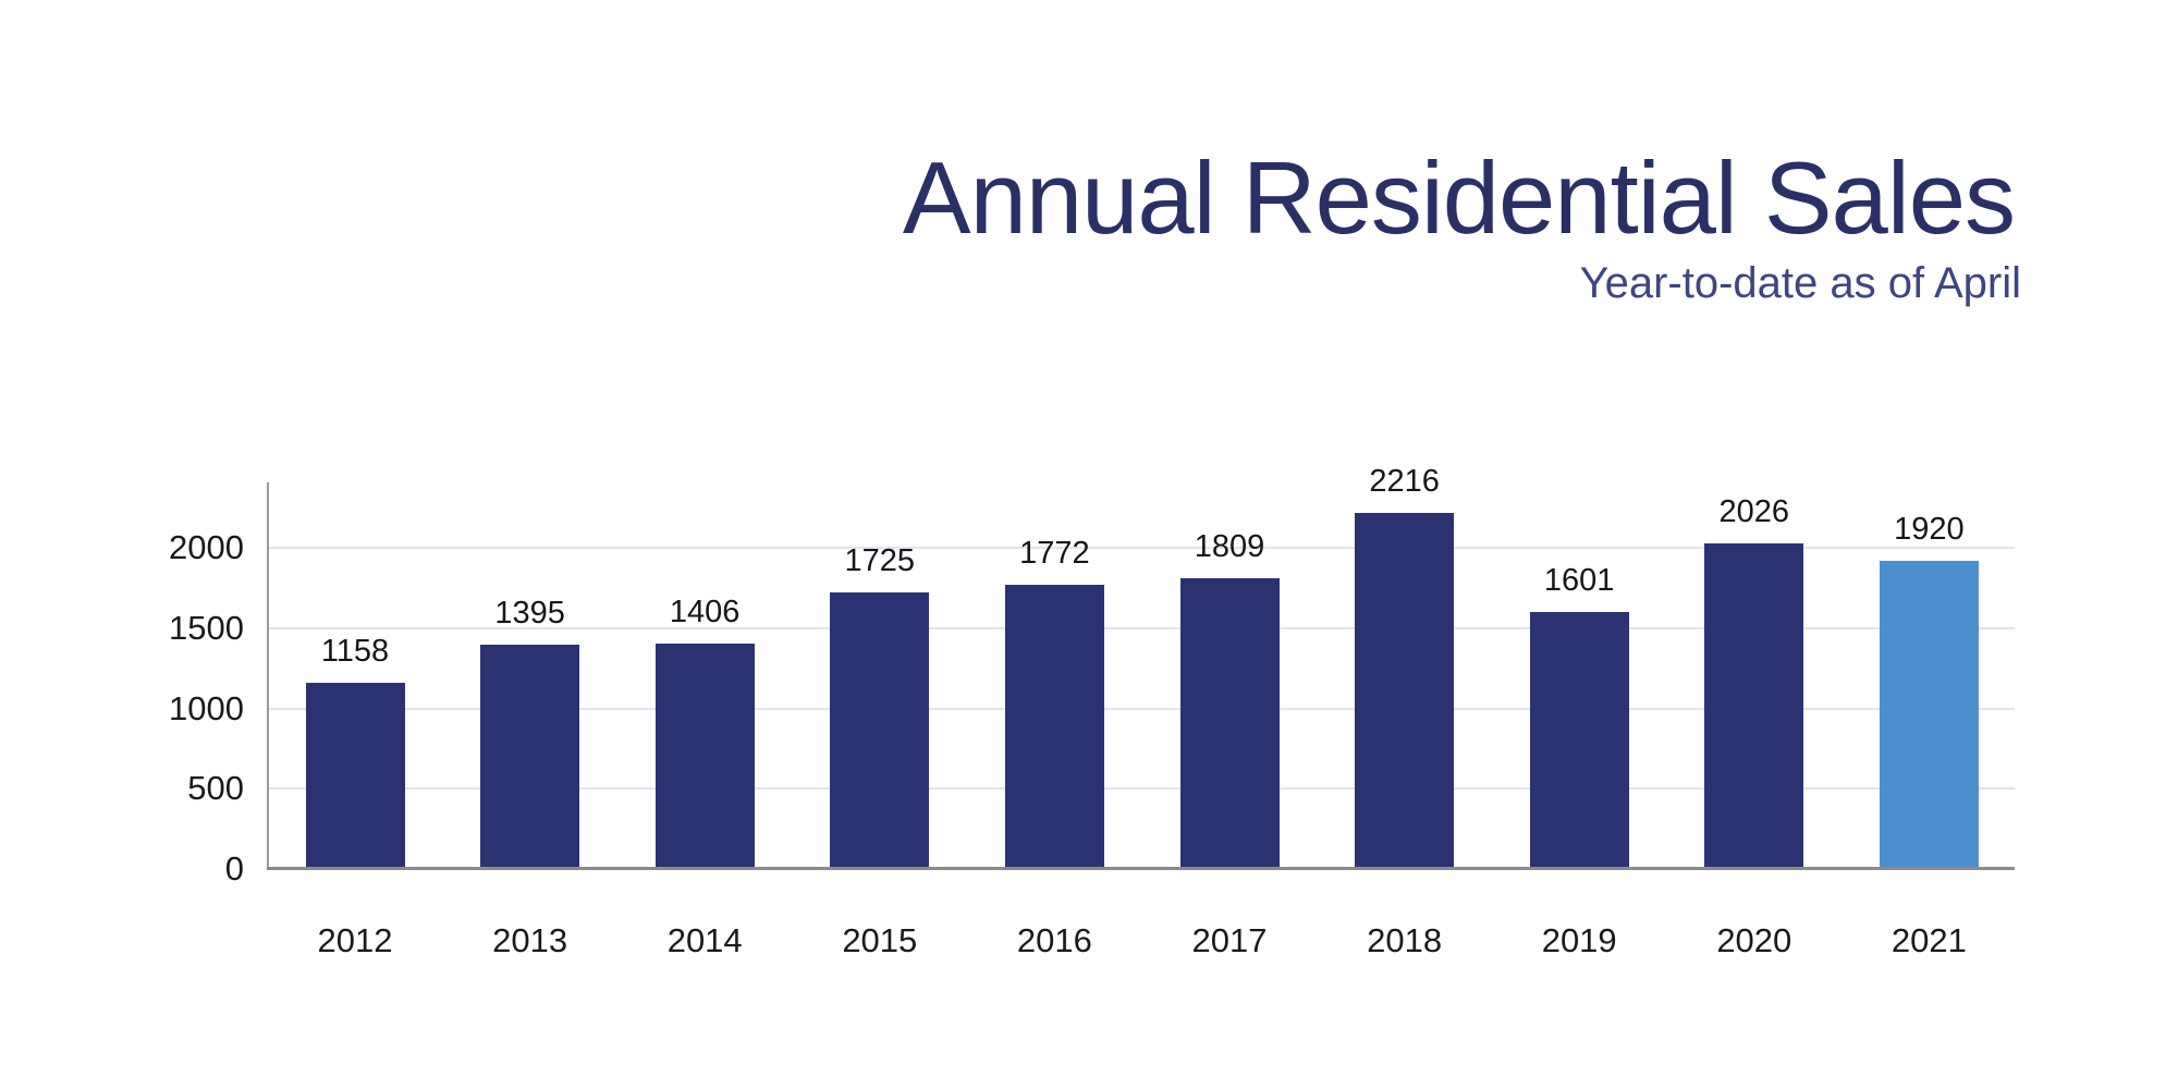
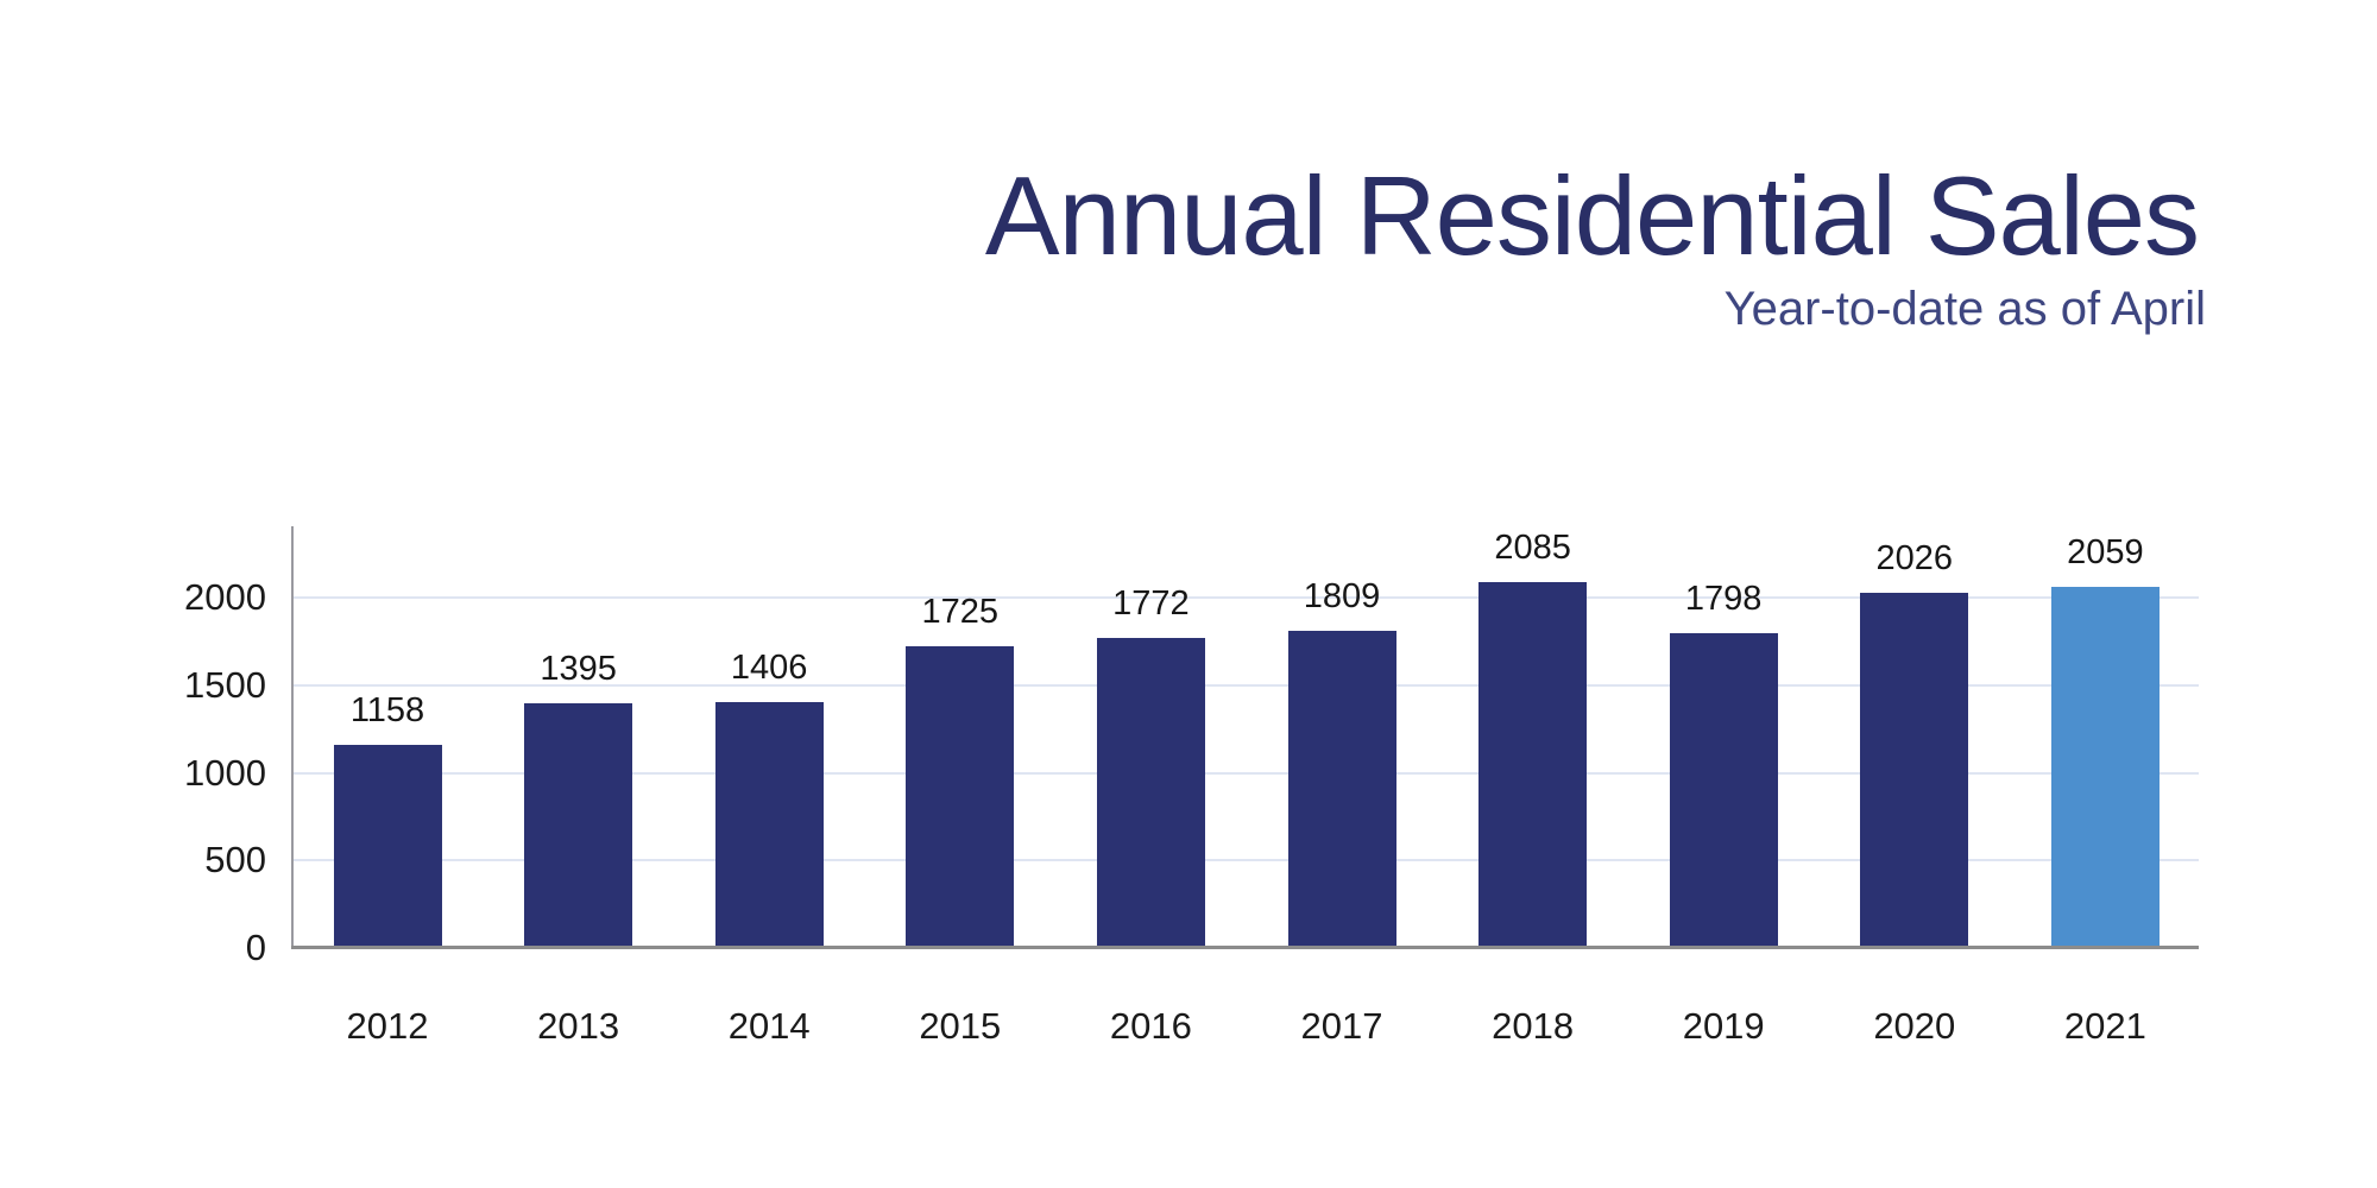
2018: 2216 -> 2085
2019: 1601 -> 1798
2021: 1920 -> 2059
